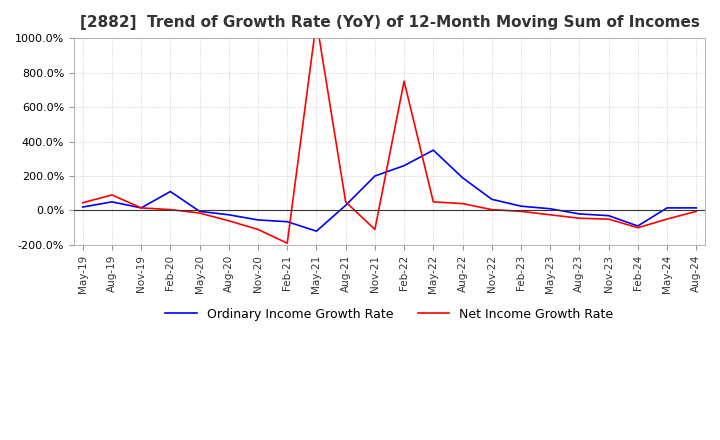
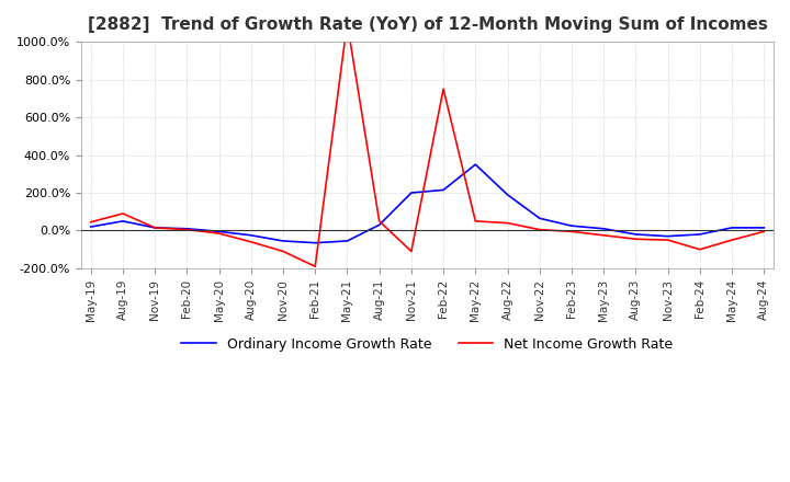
Ordinary Income Growth Rate/Feb-20: 110% -> 10%
Ordinary Income Growth Rate/May-21: -120% -> -60%
Ordinary Income Growth Rate/Feb-22: 260% -> 220%
Ordinary Income Growth Rate/Feb-24: -90% -> -20%
